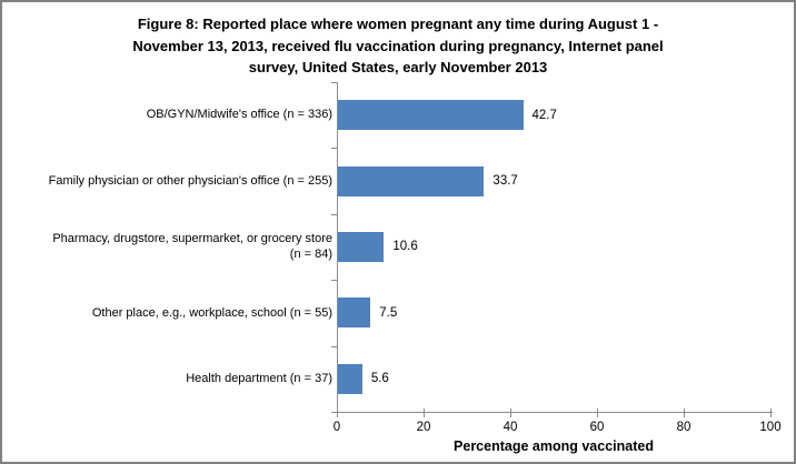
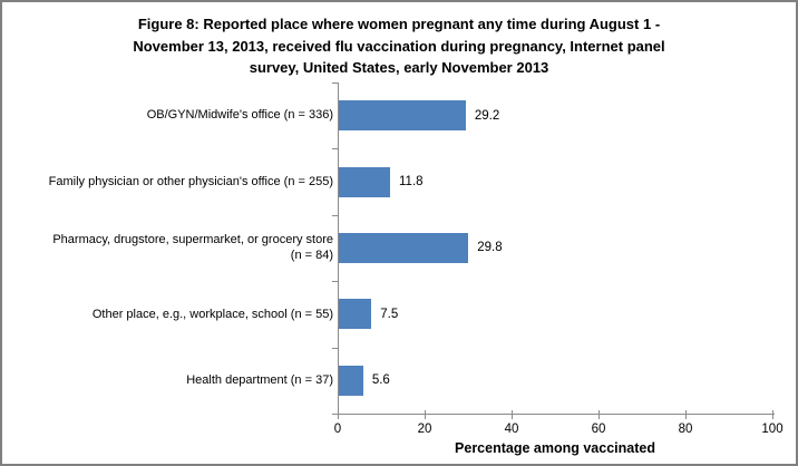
OB/GYN/Midwife's office (n = 336): 42.7 -> 29.2
Family physician or other physician's office (n = 255): 33.7 -> 11.8
Pharmacy, drugstore, supermarket, or grocery store (n = 84): 10.6 -> 29.8
